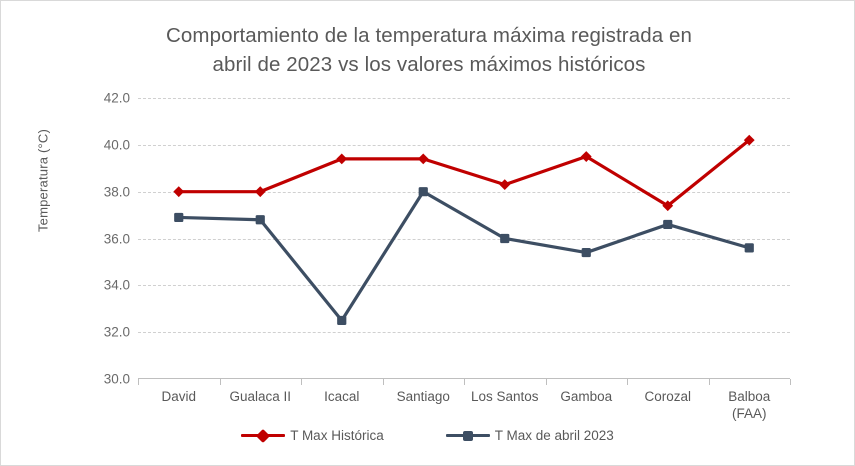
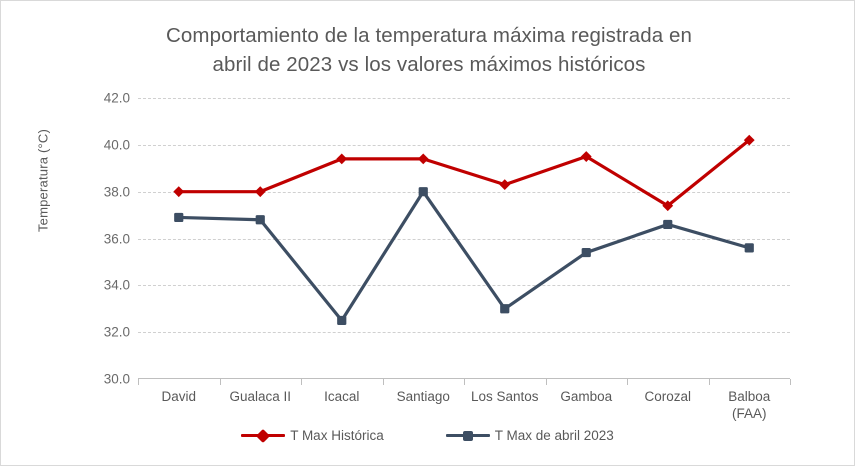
T Max de abril 2023/Los Santos: 36.0 -> 33.0
